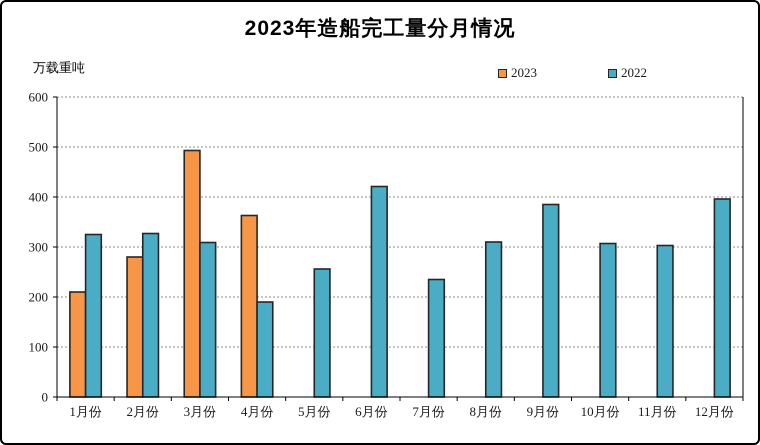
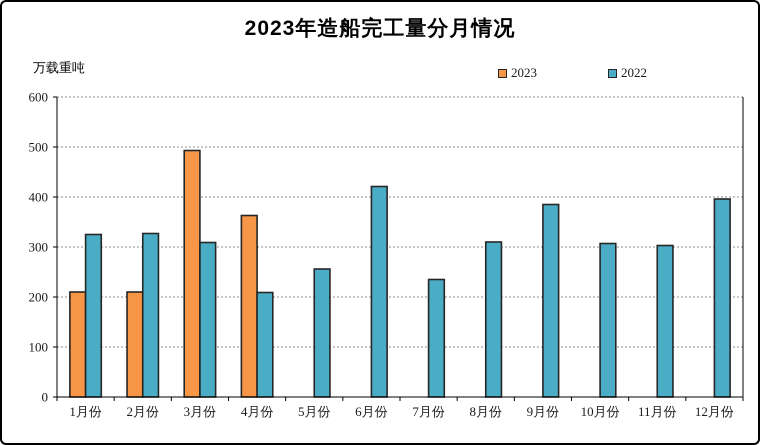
2023/2月份: 280 -> 210
2022/4月份: 190 -> 210
